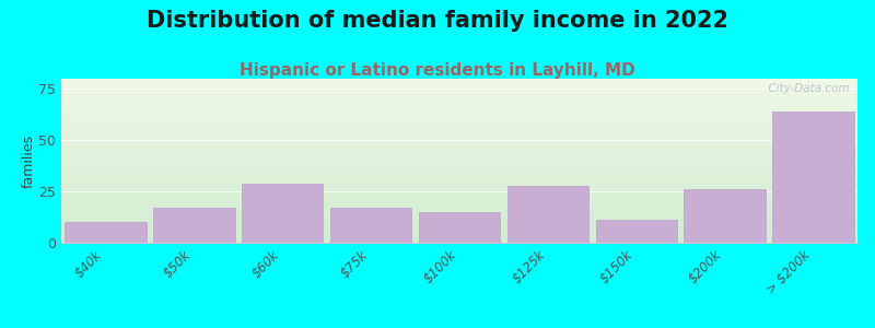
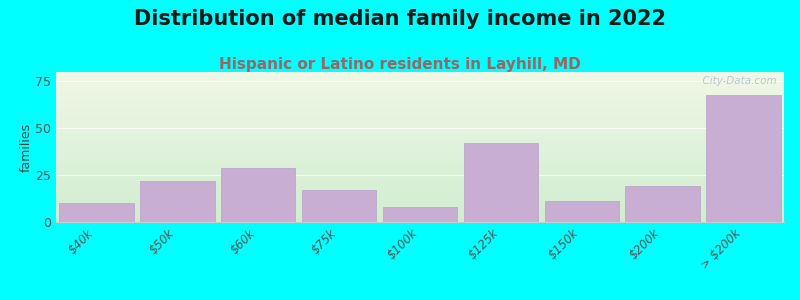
$50k: 17 -> 22
$100k: 15 -> 8
$125k: 28 -> 42
$200k: 26 -> 19
> $200k: 64 -> 68
